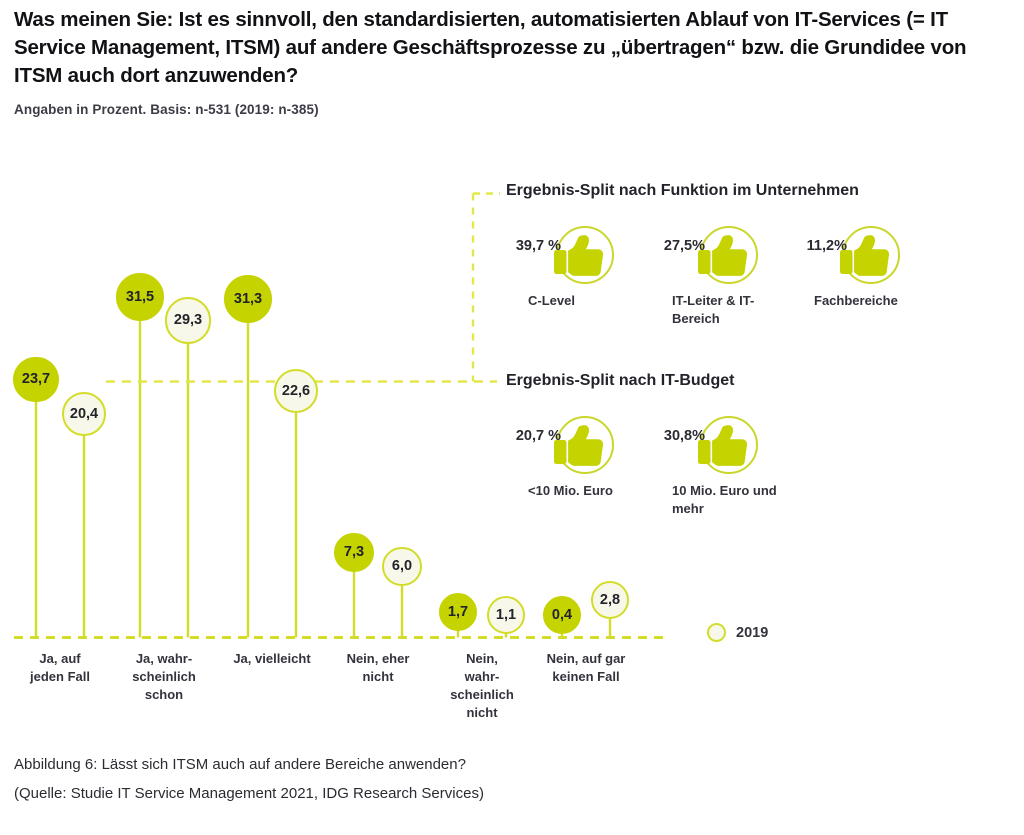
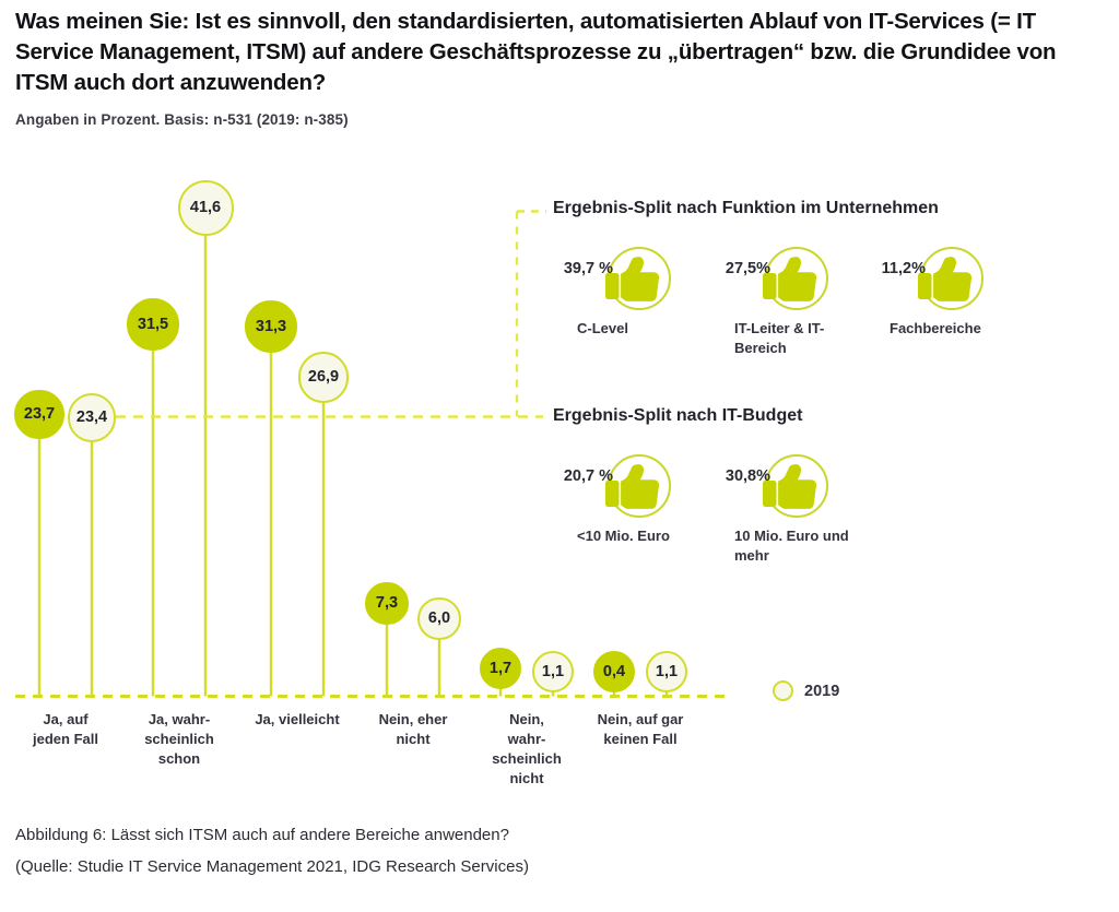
2019/Ja, auf jeden Fall: 20,4 -> 23,4
2019/Ja, wahr-scheinlich schon: 29,3 -> 41,6
2019/Ja, vielleicht: 22,6 -> 26,9
2019/Nein, auf gar keinen Fall: 2,8 -> 1,1
